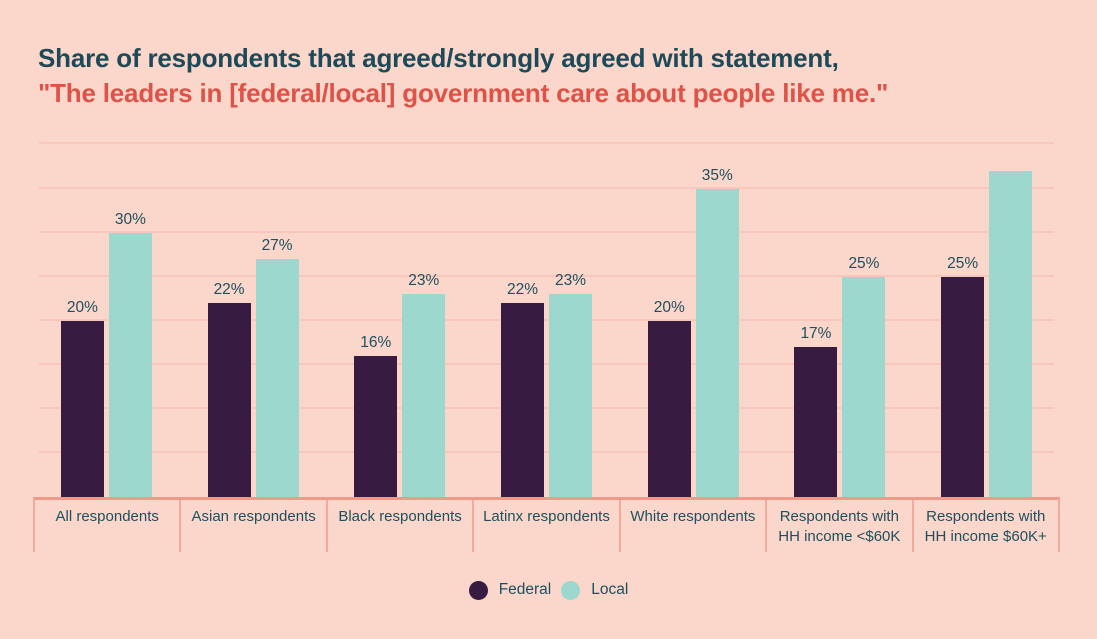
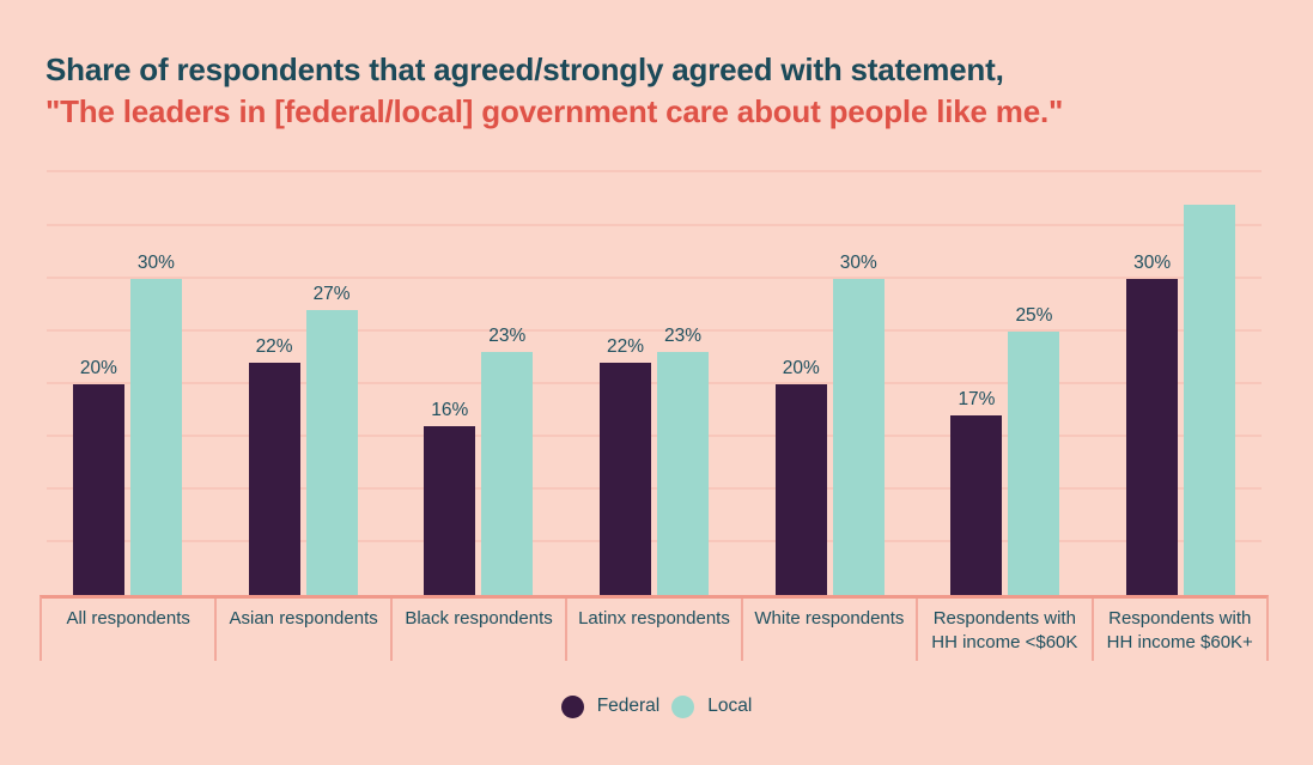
Local/White respondents: 35% -> 30%
Federal/Respondents with HH income $60K+: 25% -> 30%
